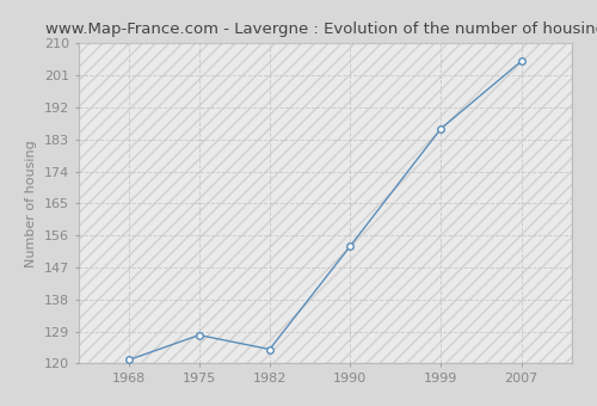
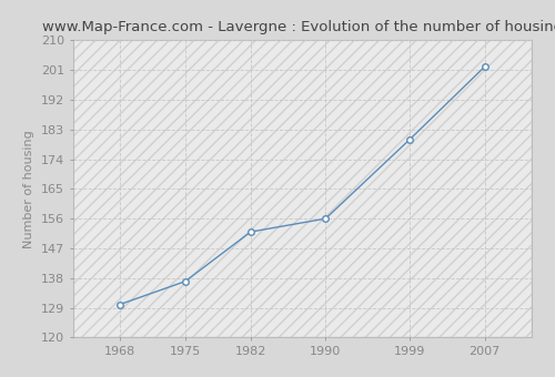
1968: 121 -> 130
1975: 128 -> 137
1982: 124 -> 152
1990: 153 -> 156
1999: 186 -> 180
2007: 205 -> 202
